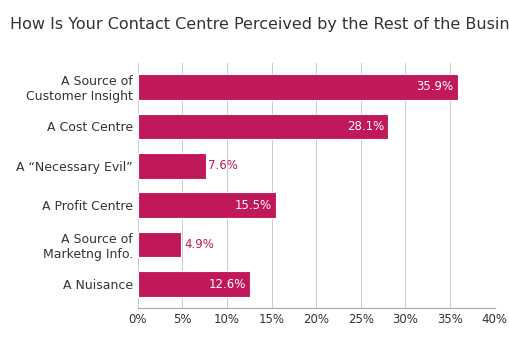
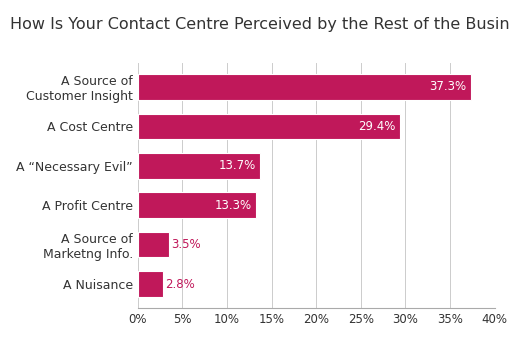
A Source of Customer Insight: 35.9% -> 37.3%
A Cost Centre: 28.1% -> 29.4%
A “Necessary Evil”: 7.6% -> 13.7%
A Profit Centre: 15.5% -> 13.3%
A Source of Marketng Info.: 4.9% -> 3.5%
A Nuisance: 12.6% -> 2.8%
